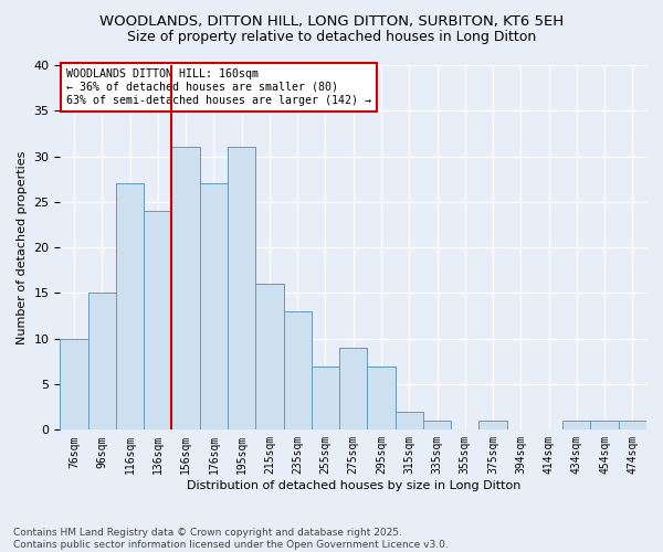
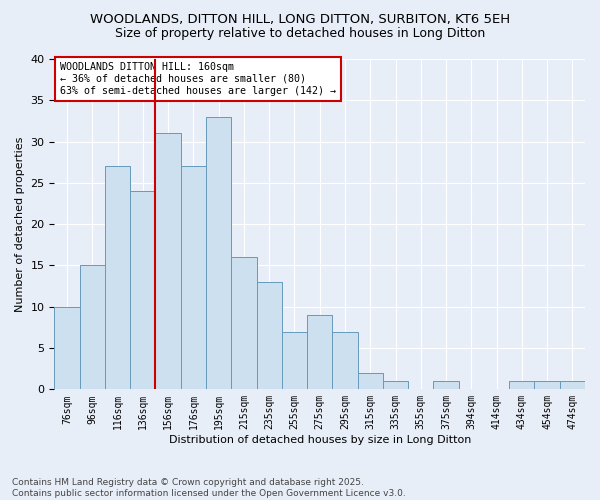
195sqm: 31 -> 33
